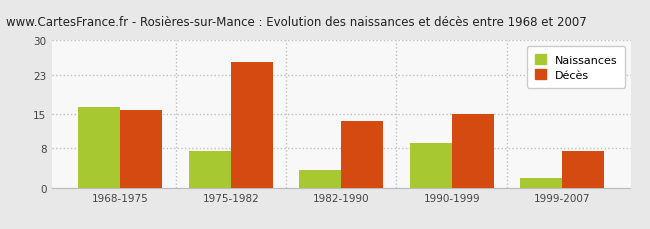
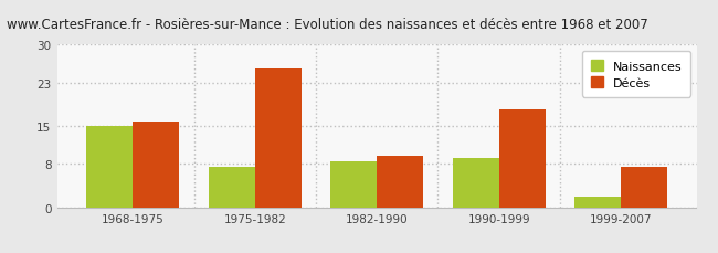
Naissances/1968-1975: 16.5 -> 15.0
Naissances/1982-1990: 3.5 -> 8.5
Décès/1982-1990: 13.5 -> 9.5
Décès/1990-1999: 15.0 -> 18.0
